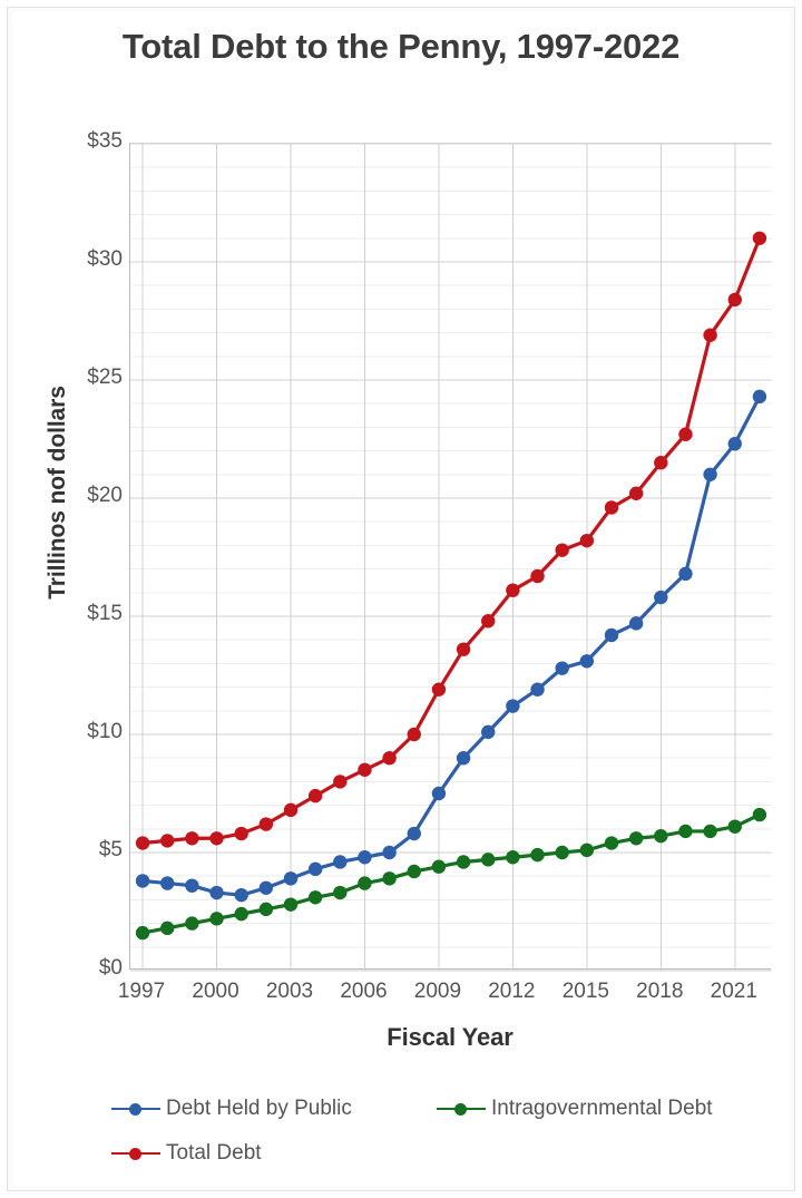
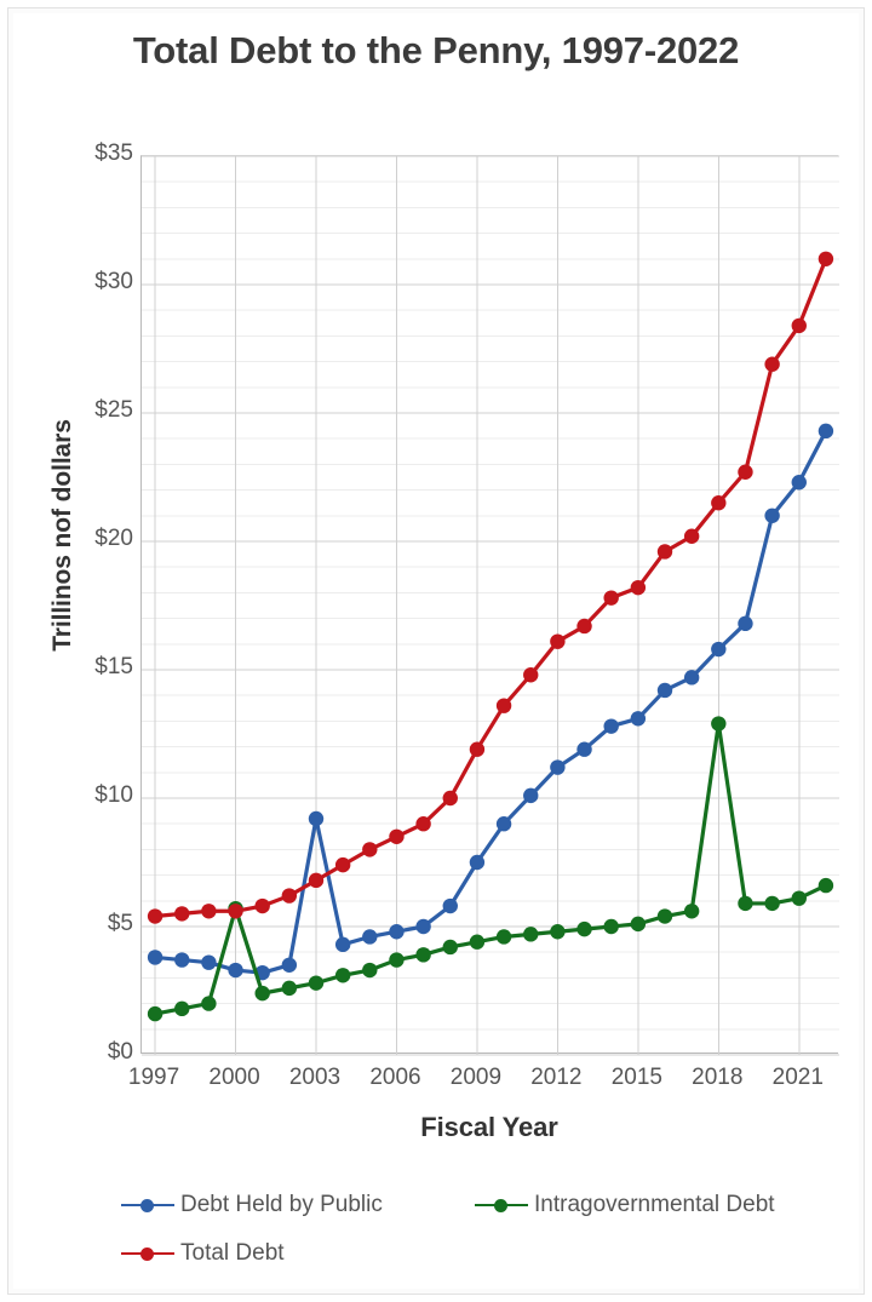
Intragovernmental Debt/2000: $2.2 -> $5.7
Debt Held by Public/2003: $3.9 -> $9.2
Intragovernmental Debt/2018: $5.7 -> $12.9
